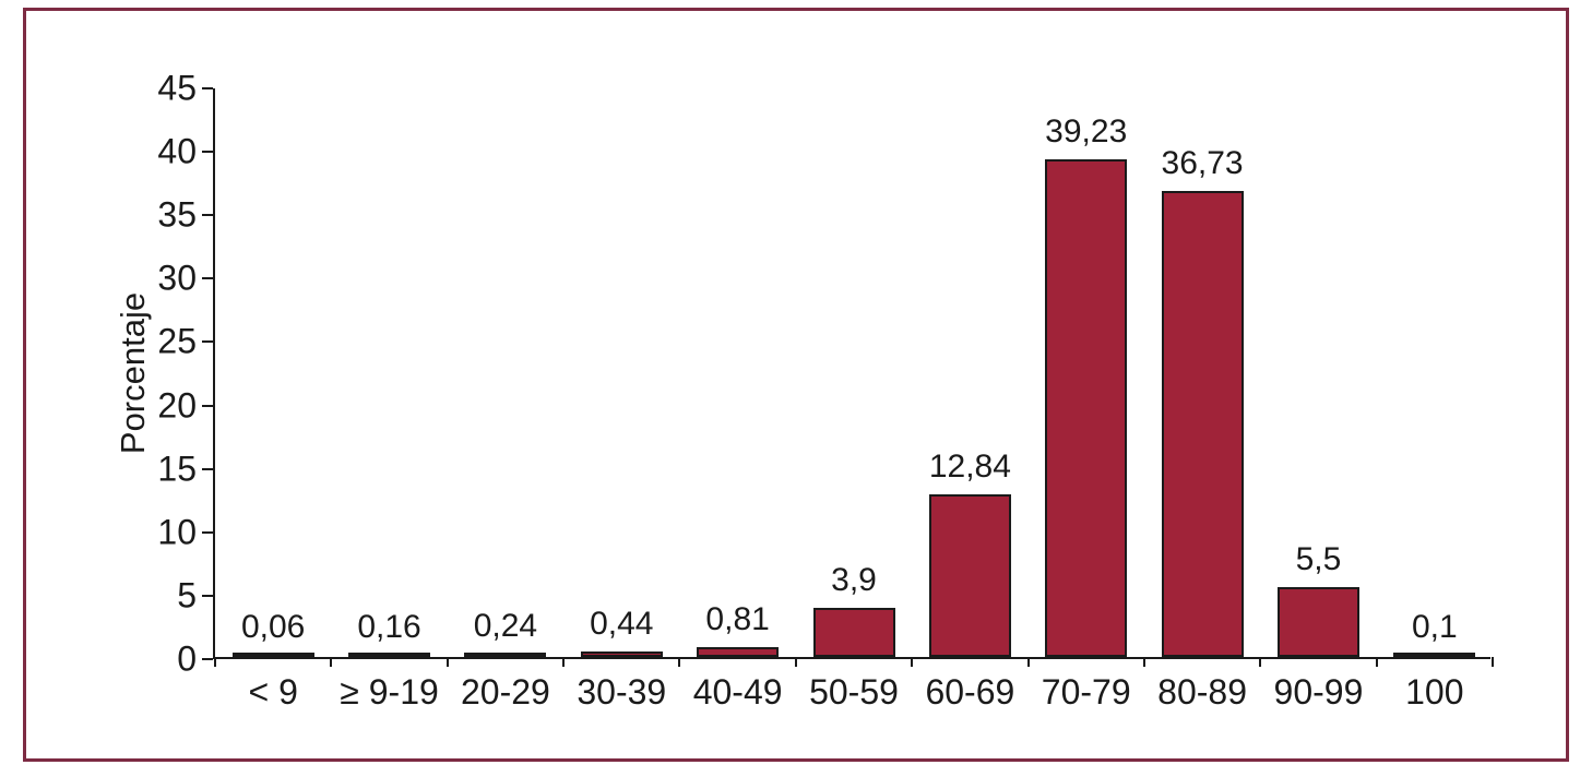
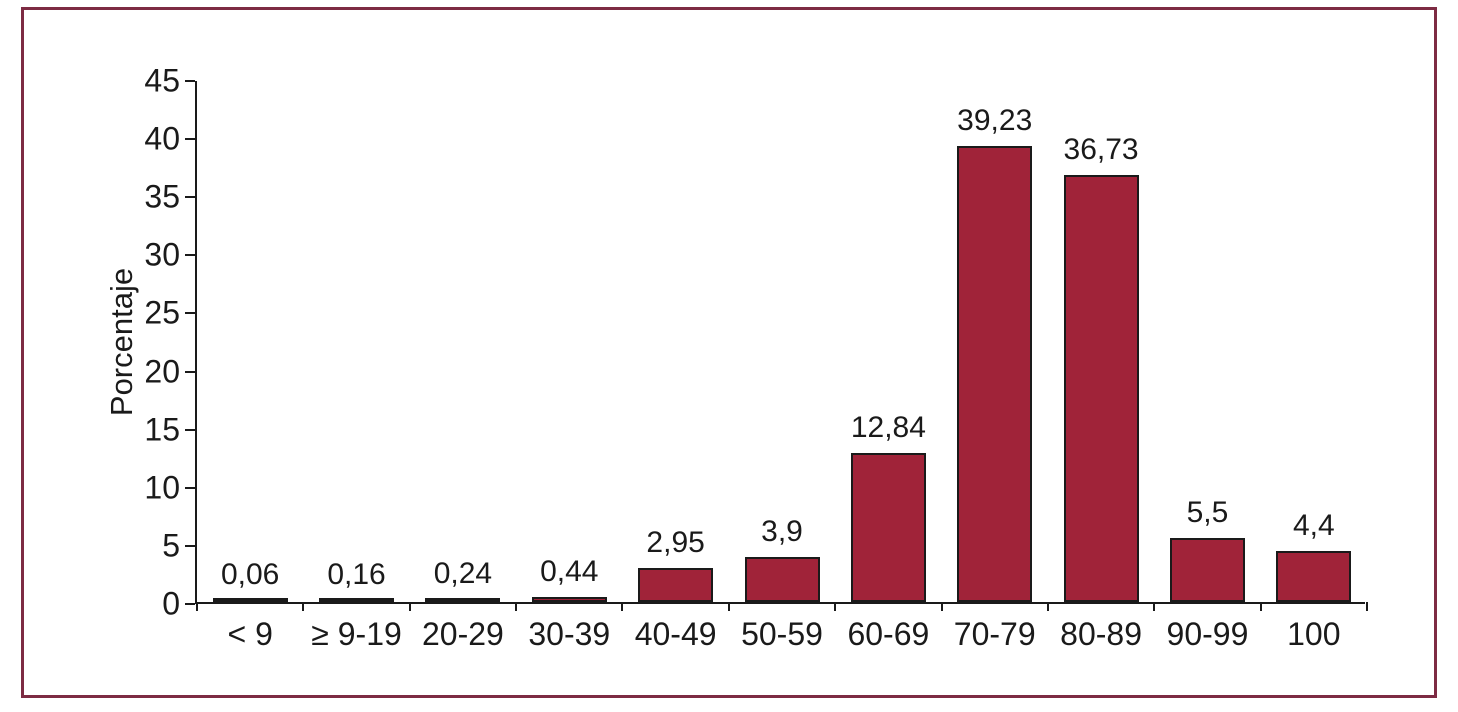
40-49: 0,81 -> 2,95
100: 0,1 -> 4,4
